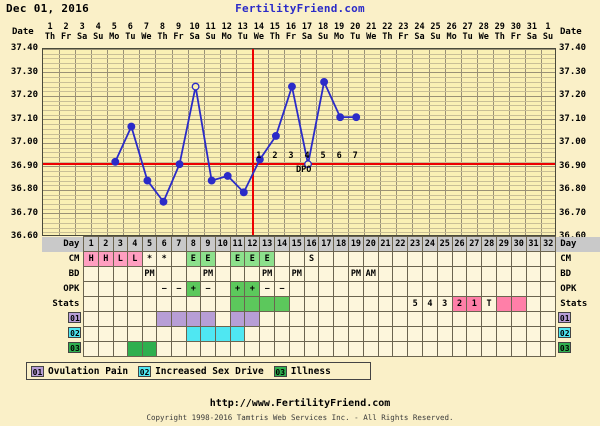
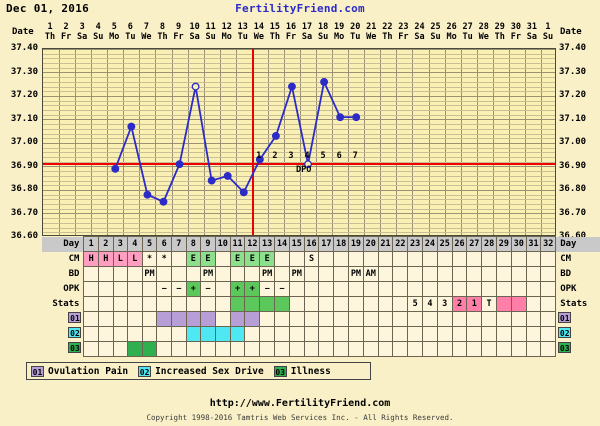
5: 36.92 -> 36.89
7: 36.84 -> 36.78
